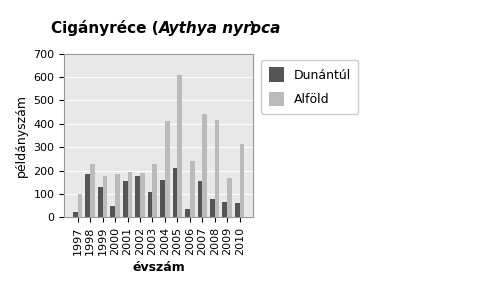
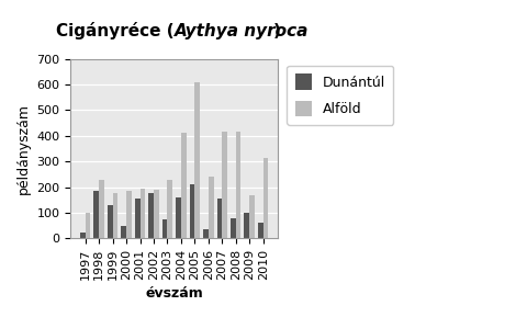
Dunántúl/2003: 110 -> 75
Alföld/2007: 440 -> 415
Dunántúl/2009: 65 -> 100
